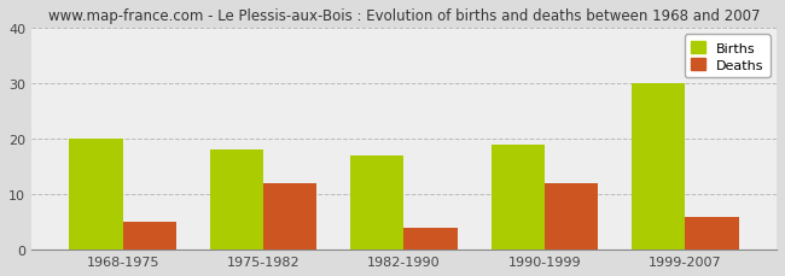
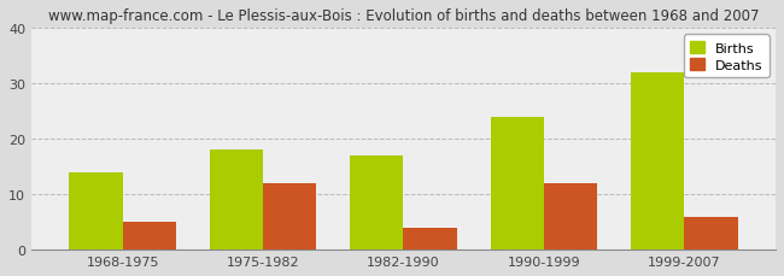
Births/1968-1975: 20 -> 14
Births/1990-1999: 19 -> 24
Births/1999-2007: 30 -> 32
